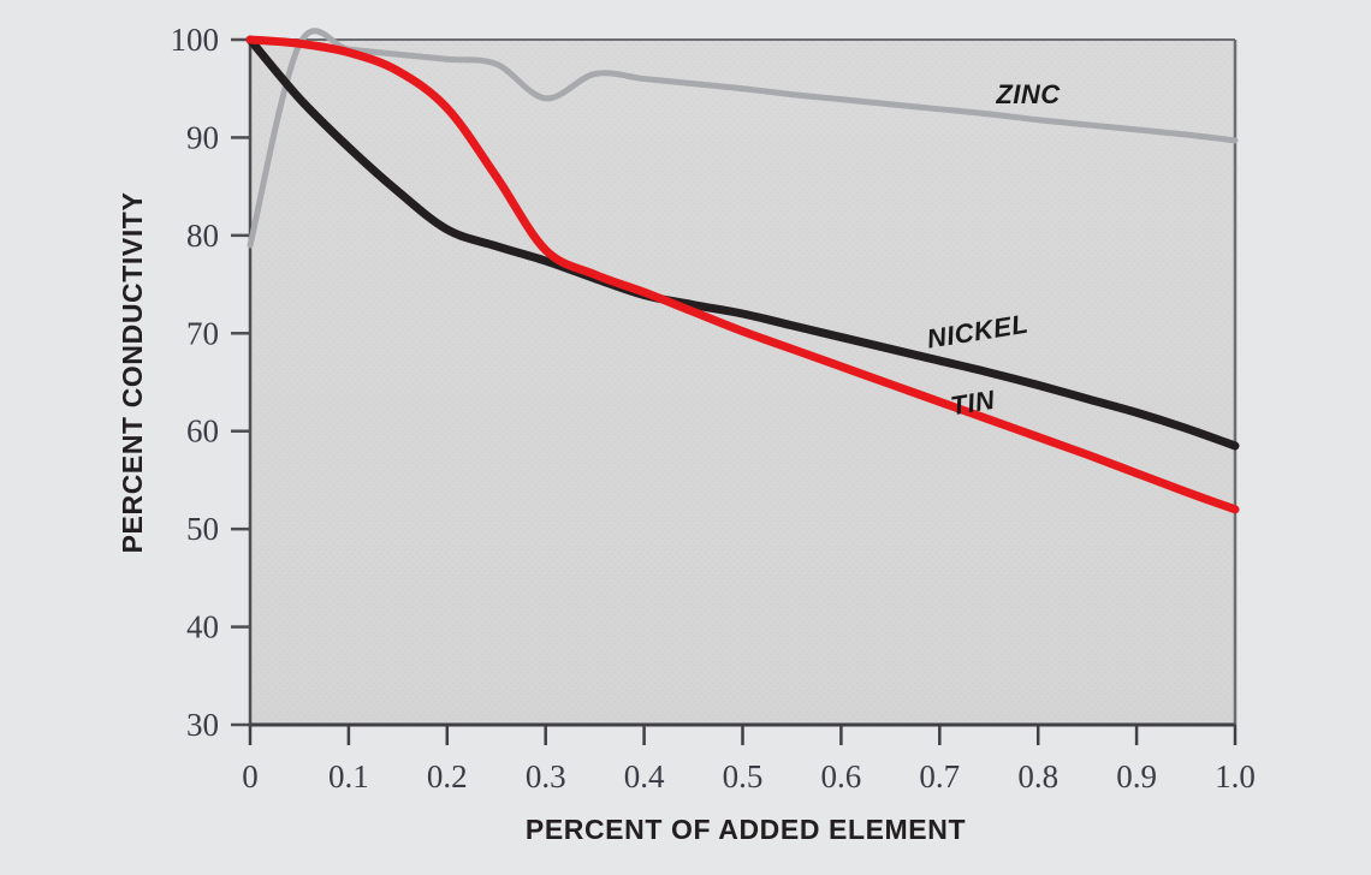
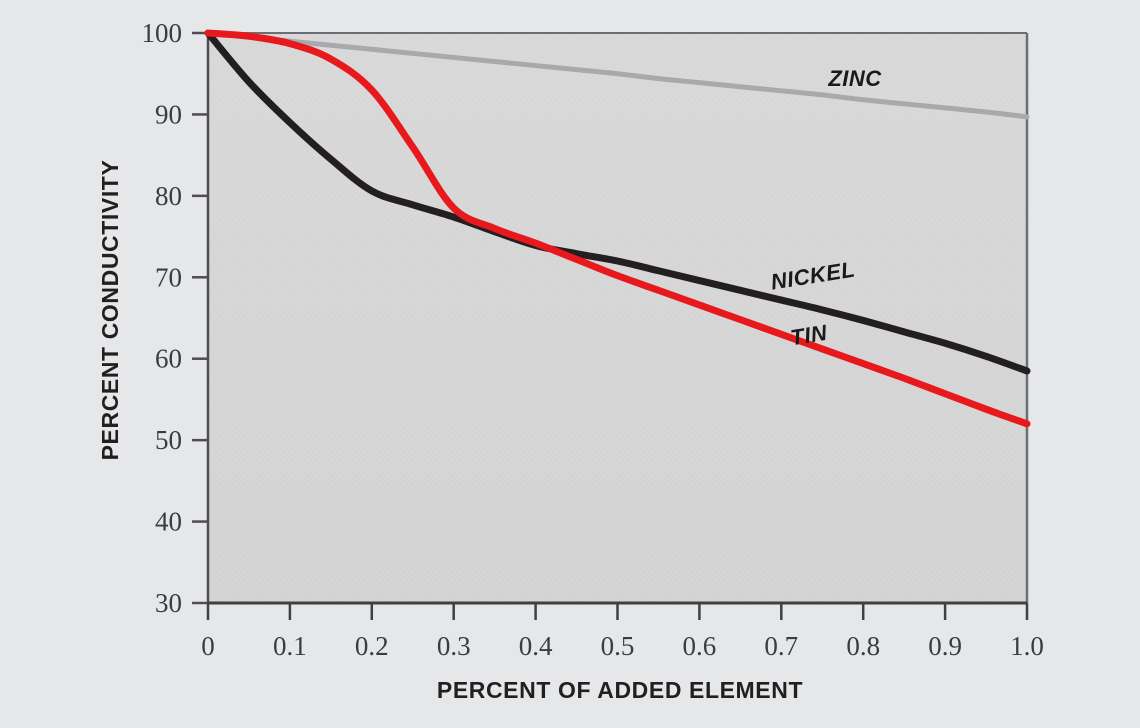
ZINC/0: 79 -> 100
ZINC/0.3: 94 -> 97
